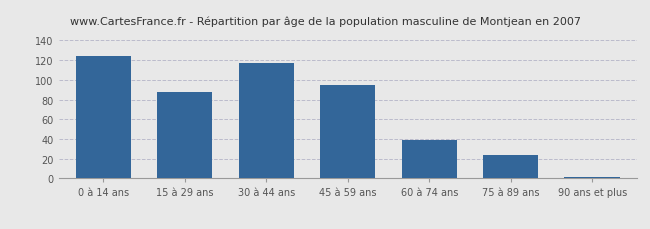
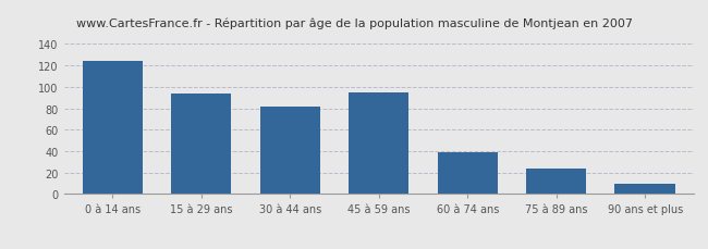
15 à 29 ans: 88 -> 94
30 à 44 ans: 117 -> 82
90 ans et plus: 1 -> 10
